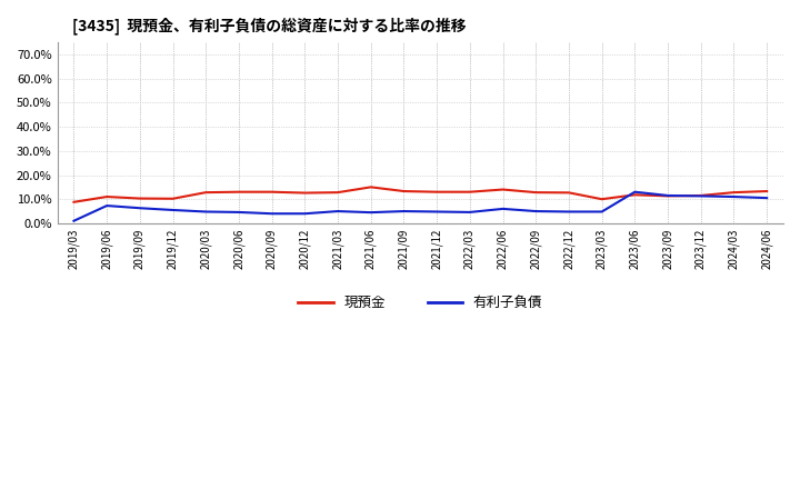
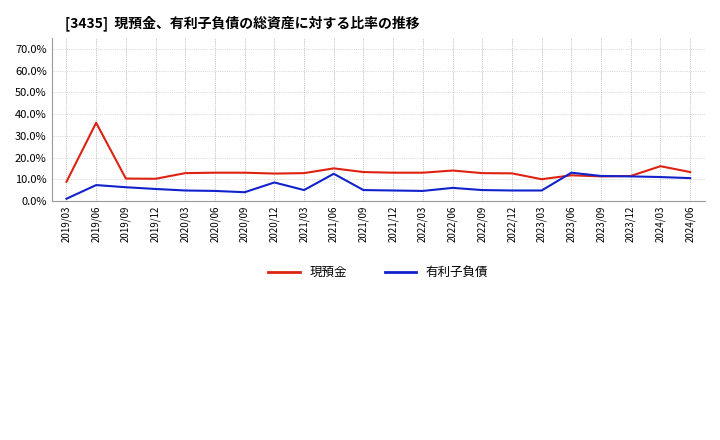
現預金/2019/06: 11.0% -> 36.0%
有利子負債/2020/12: 4.0% -> 8.5%
有利子負債/2021/06: 4.5% -> 12.5%
現預金/2024/03: 12.8% -> 16.0%
